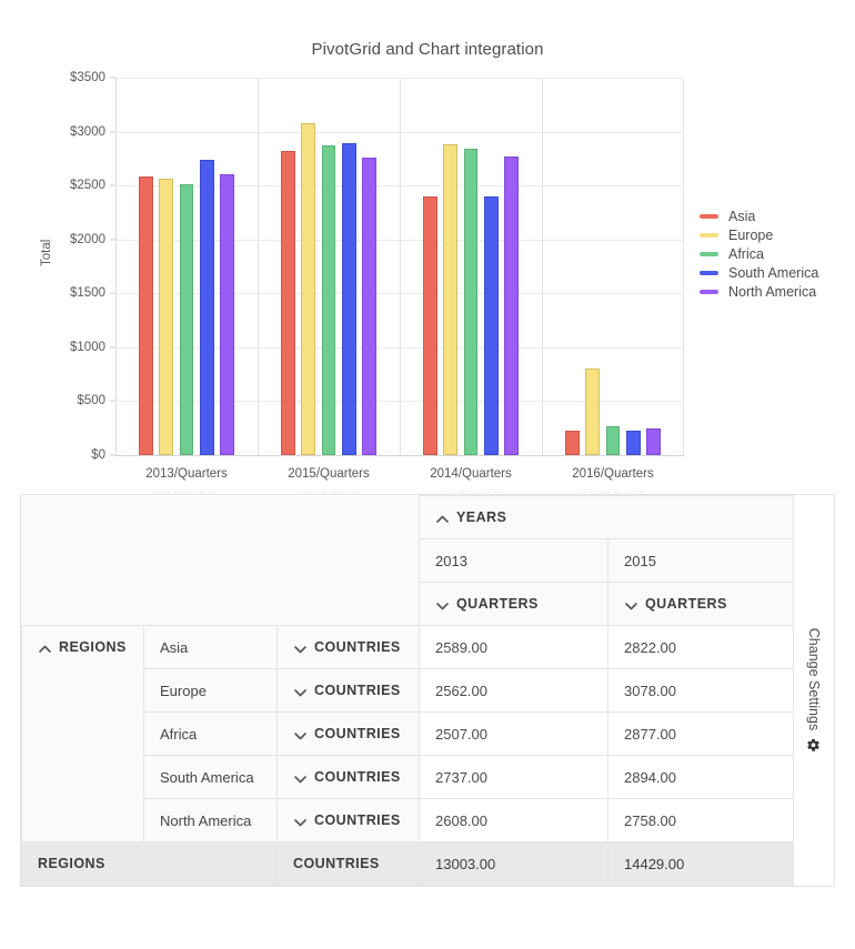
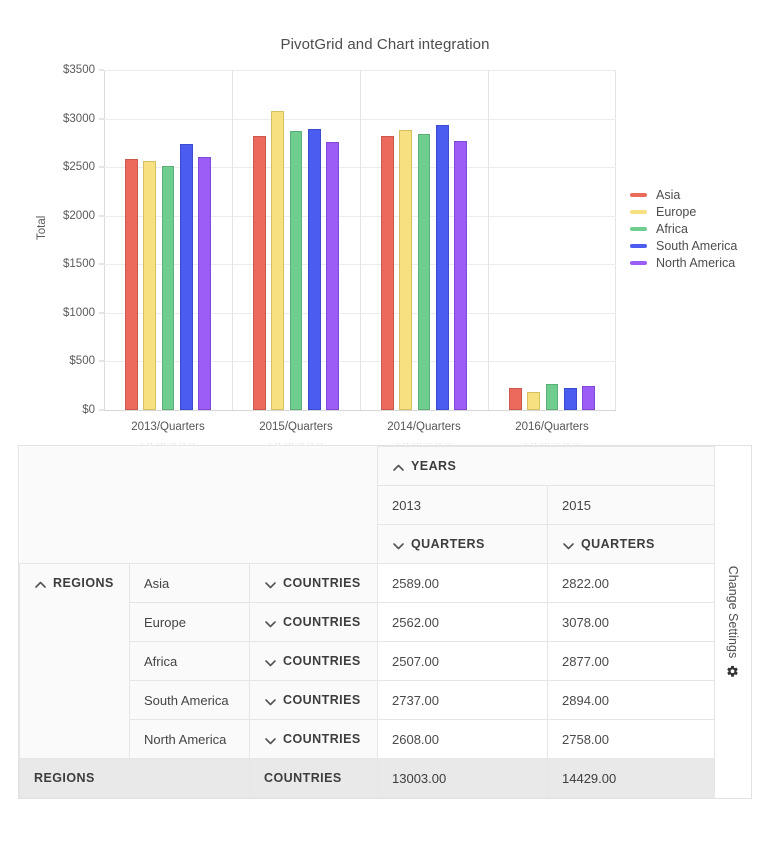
Asia/2014/Quarters: $2400 -> $2800
South America/2014/Quarters: $2400 -> $2900
Europe/2016/Quarters: $800 -> $200
